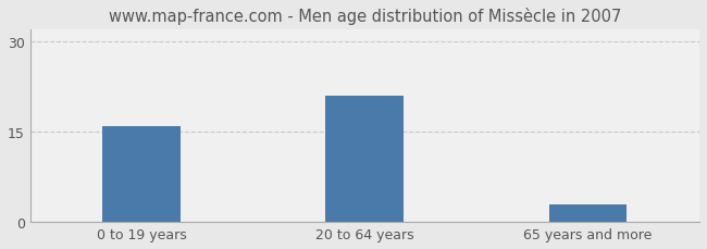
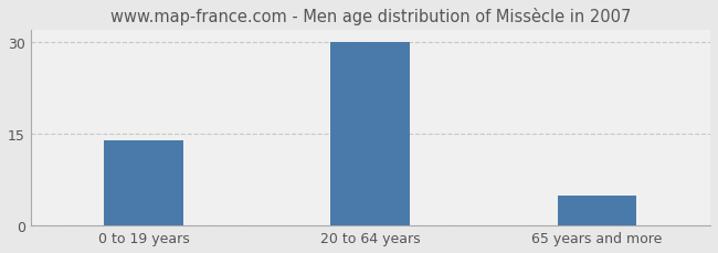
0 to 19 years: 16 -> 14
20 to 64 years: 21 -> 30
65 years and more: 3 -> 5
